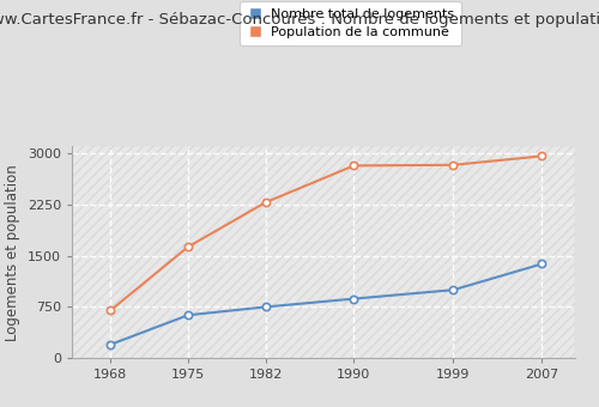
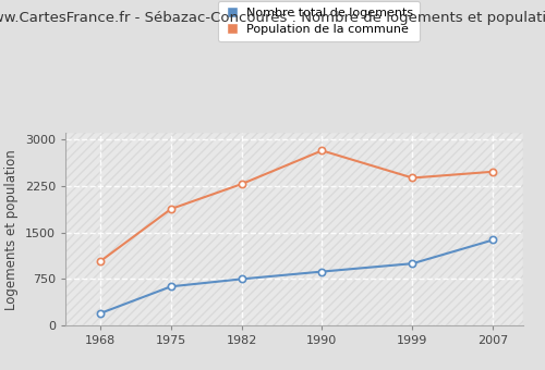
Population de la commune/1968: 700 -> 1040
Population de la commune/1975: 1630 -> 1880
Population de la commune/1999: 2830 -> 2380
Population de la commune/2007: 2960 -> 2480
